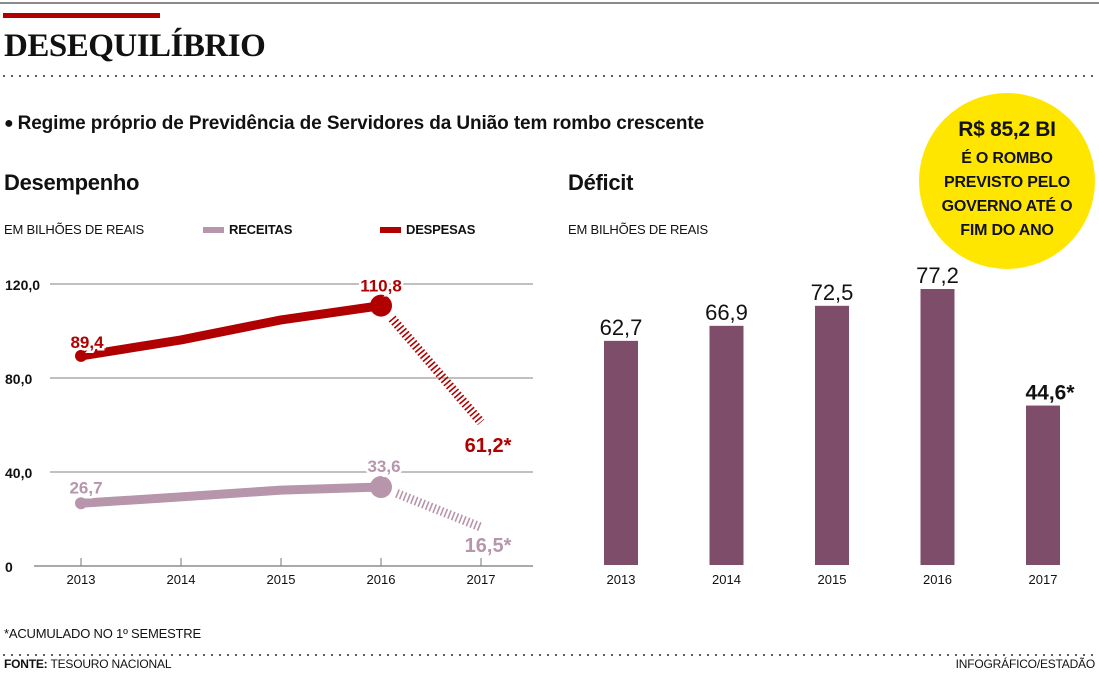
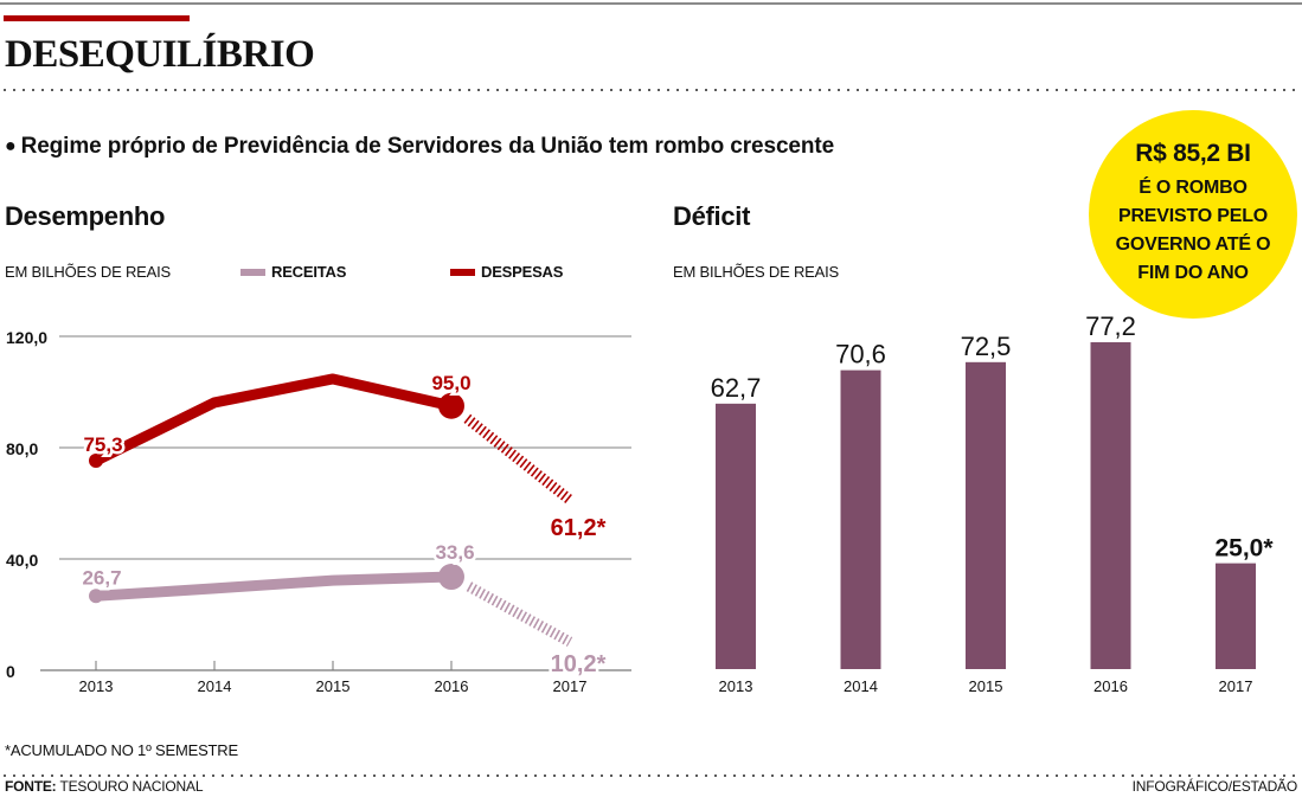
Desempenho/DESPESAS/2013: 89,4 -> 75,3
Desempenho/DESPESAS/2016: 110,8 -> 95,0
Desempenho/RECEITAS/2017: 16,5 -> 10,2
Déficit/2014: 66,9 -> 70,6
Déficit/2017: 44,6 -> 25,0
